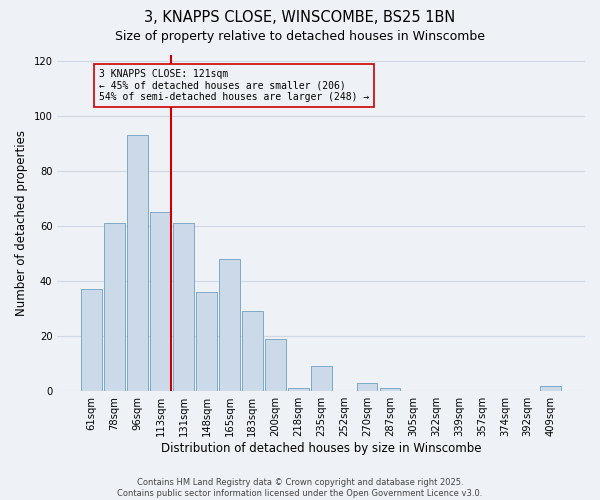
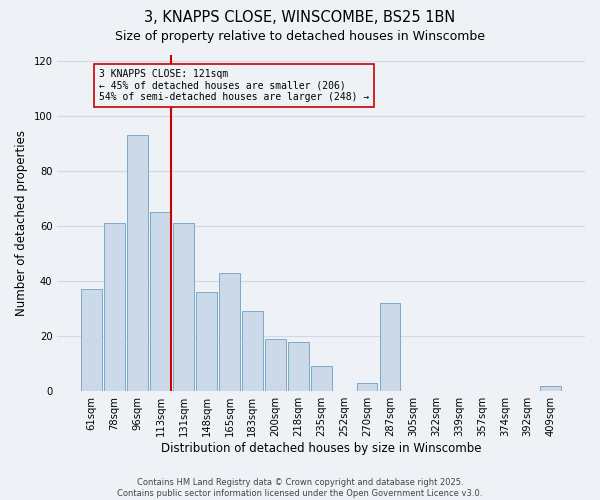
165sqm: 48 -> 43
218sqm: 1 -> 18
287sqm: 1 -> 32
